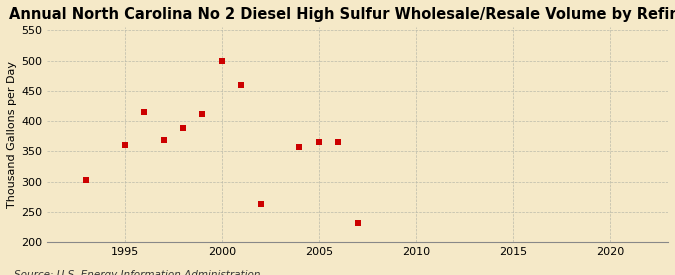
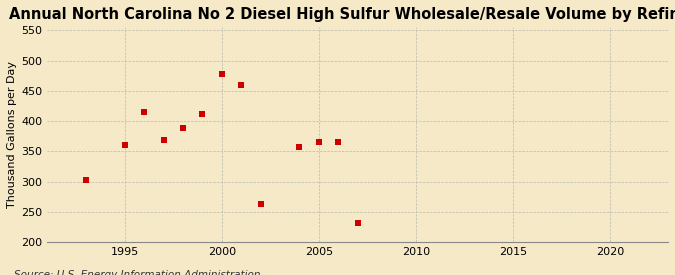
2000: 500 -> 478
